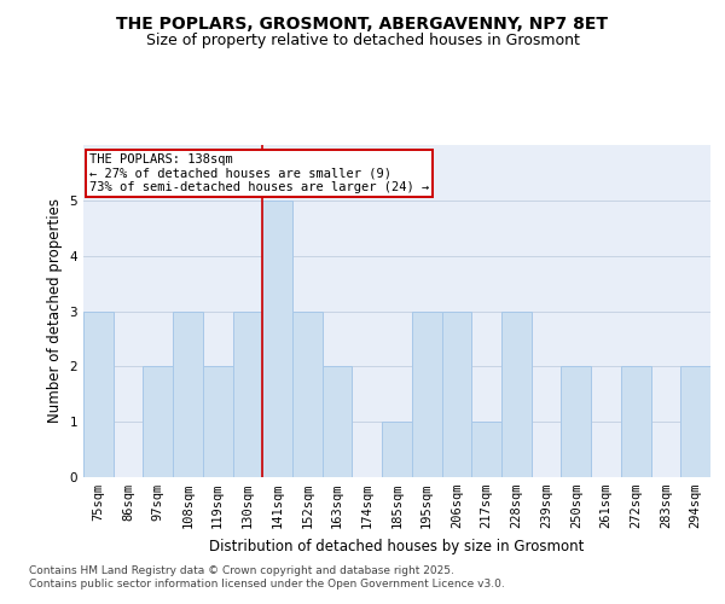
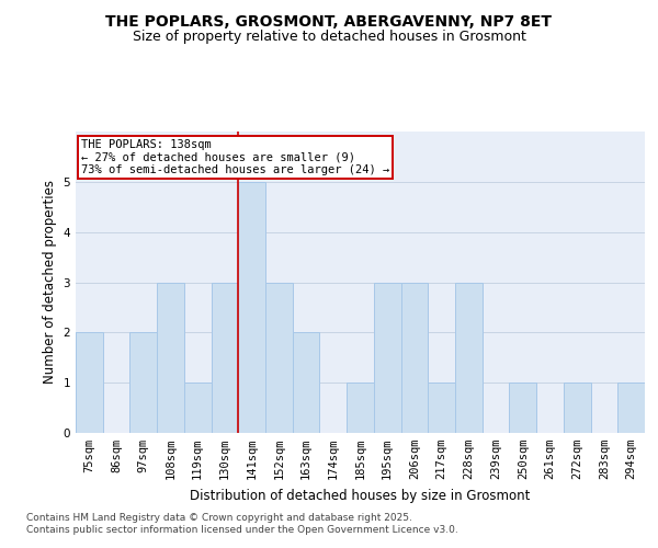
75sqm: 3 -> 2
119sqm: 2 -> 1
250sqm: 2 -> 1
272sqm: 2 -> 1
294sqm: 2 -> 1
